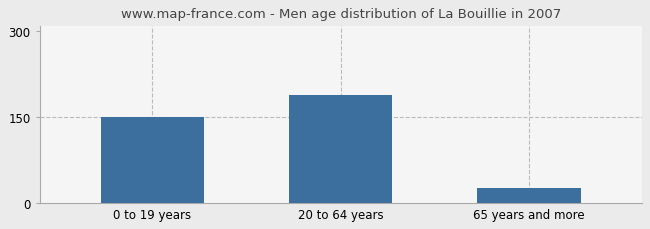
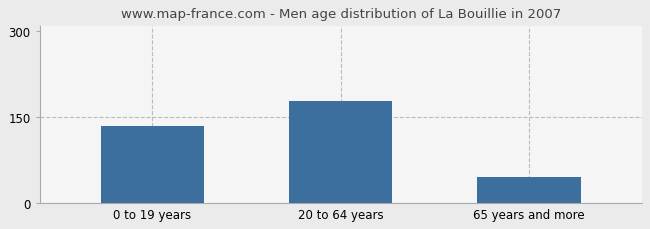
0 to 19 years: 150 -> 135
20 to 64 years: 188 -> 178
65 years and more: 26 -> 45
